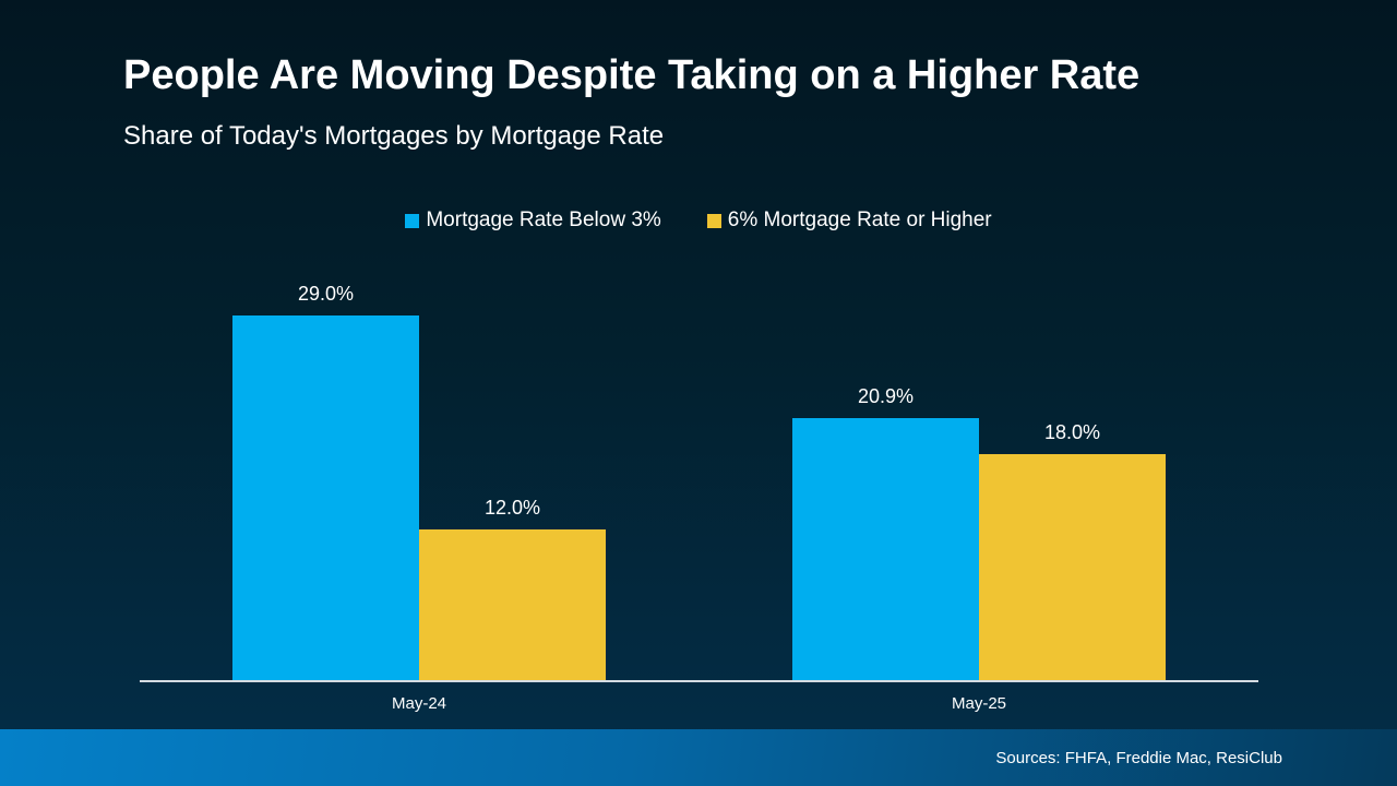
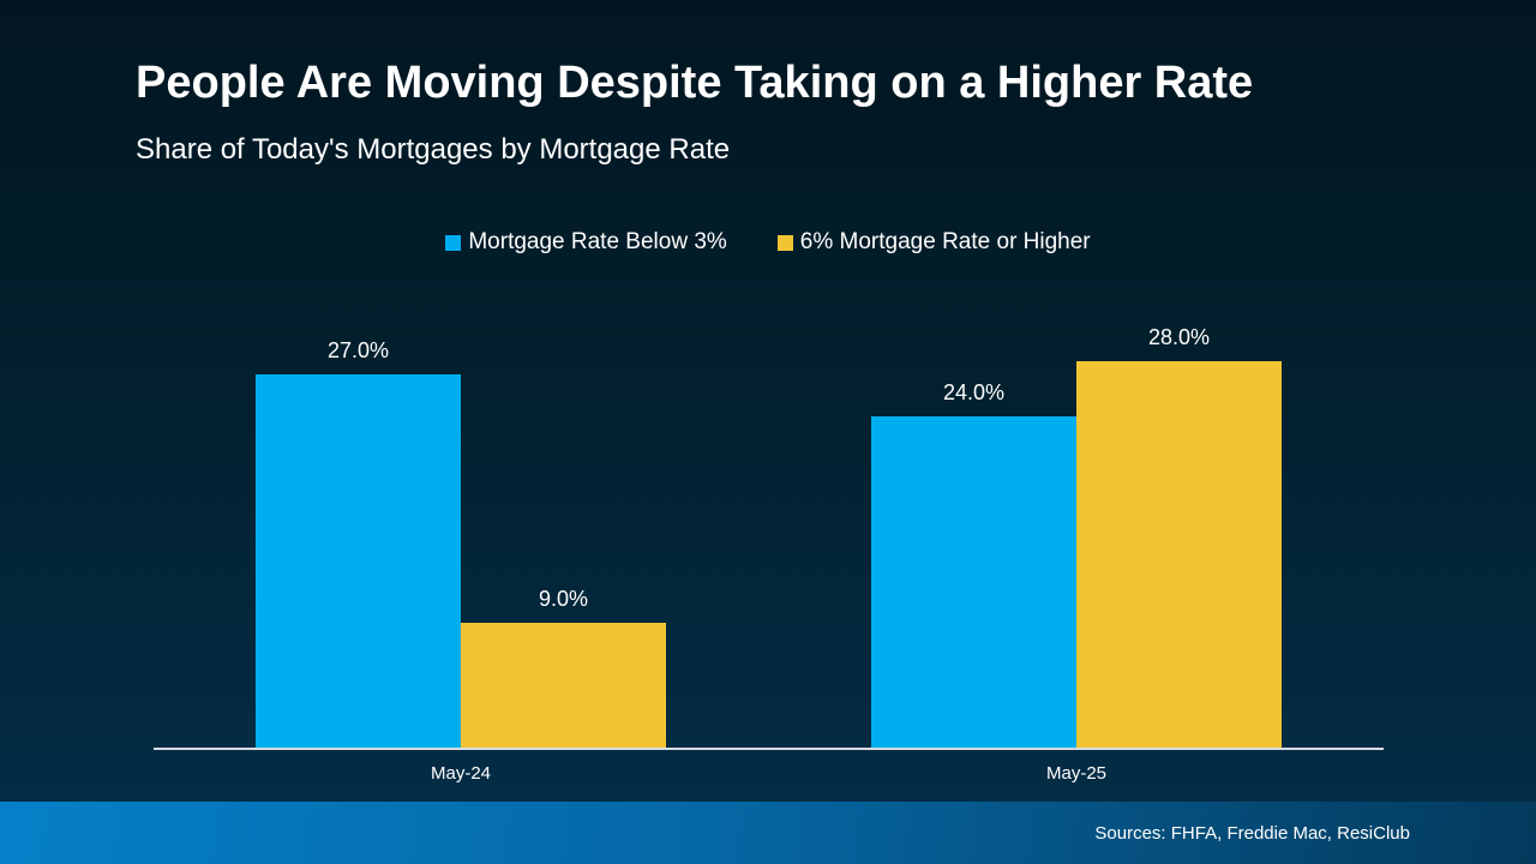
Mortgage Rate Below 3%/May-24: 29.0% -> 27.0%
6% Mortgage Rate or Higher/May-24: 12.0% -> 9.0%
Mortgage Rate Below 3%/May-25: 20.9% -> 24.0%
6% Mortgage Rate or Higher/May-25: 18.0% -> 28.0%
